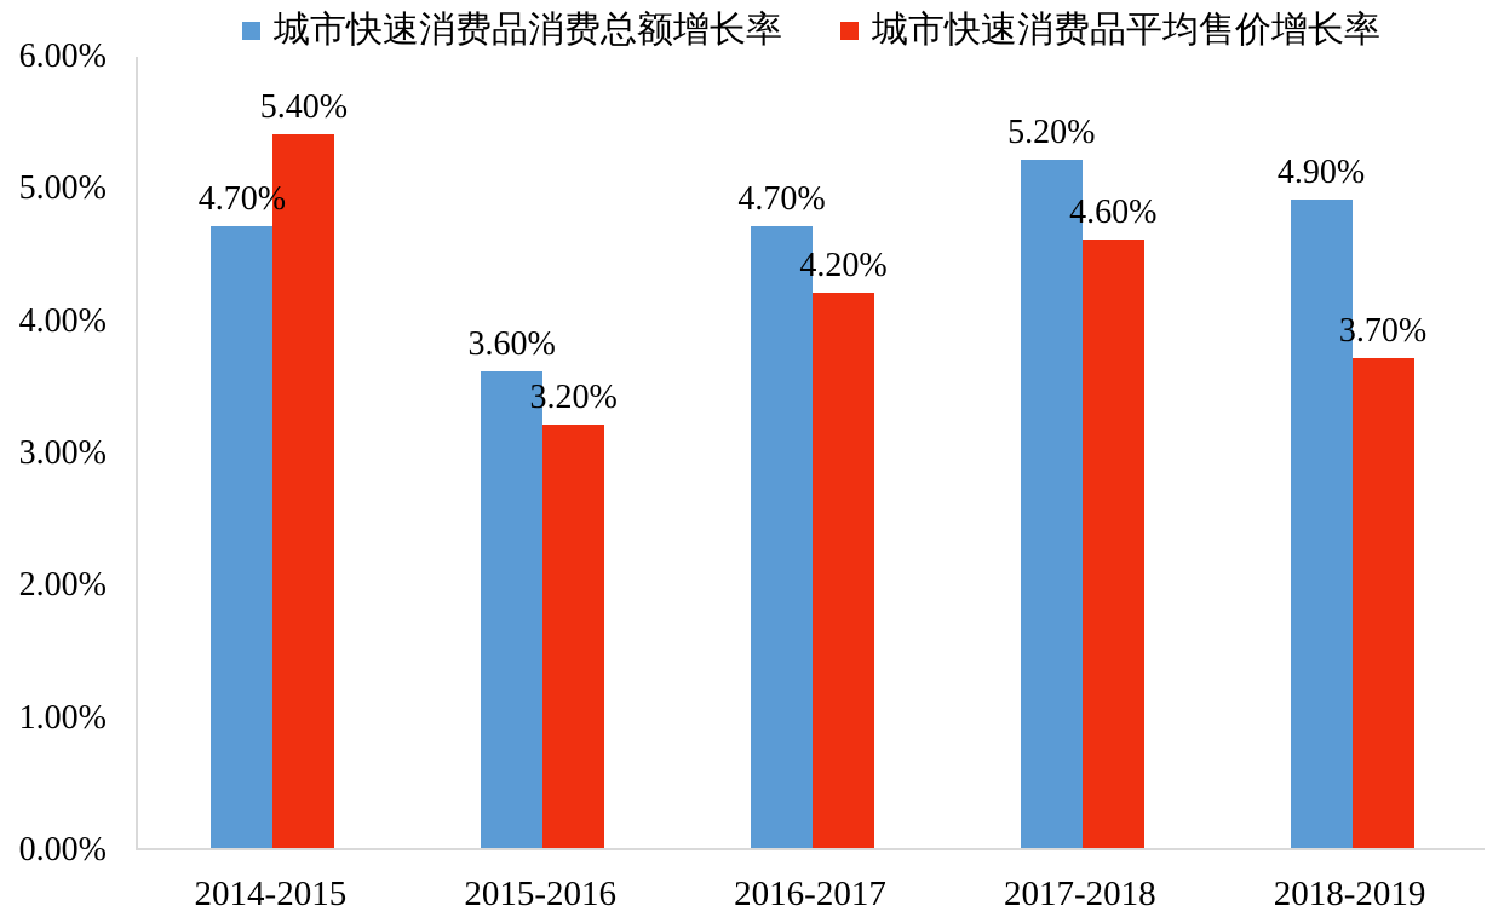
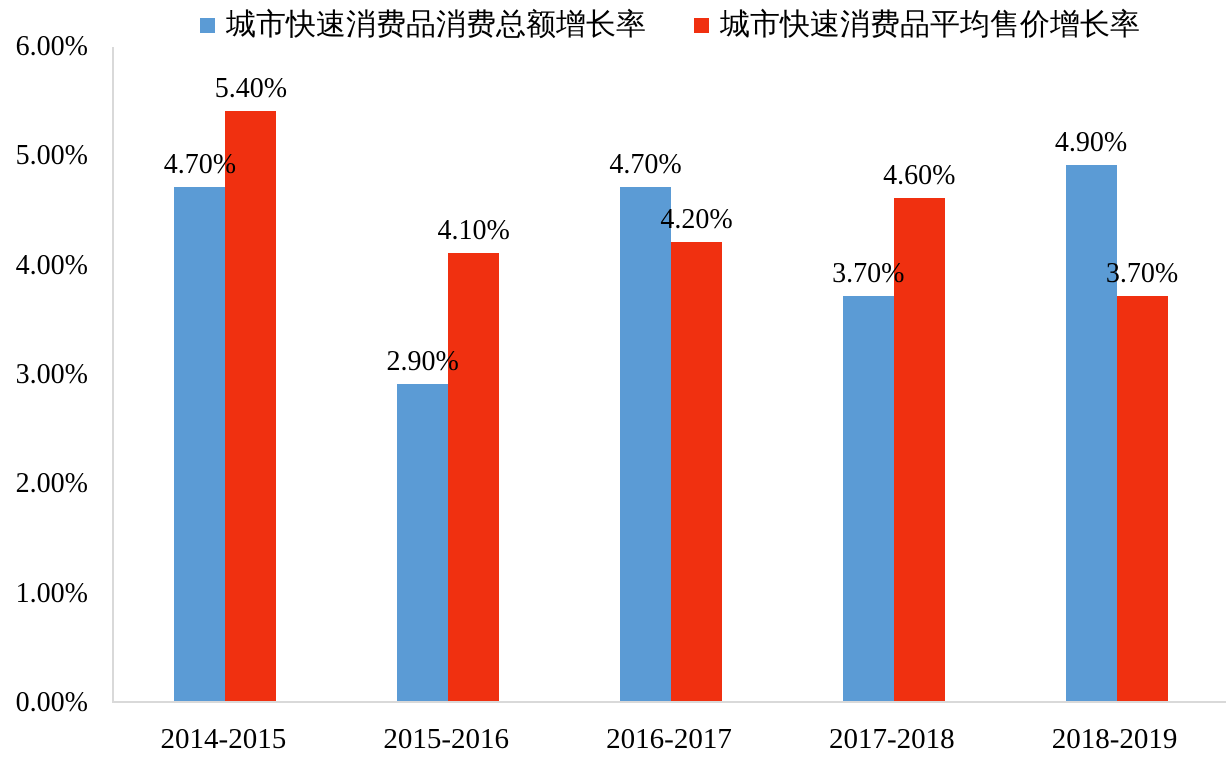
城市快速消费品消费总额增长率/2015-2016: 3.60% -> 2.90%
城市快速消费品平均售价增长率/2015-2016: 3.20% -> 4.10%
城市快速消费品消费总额增长率/2017-2018: 5.20% -> 3.70%
